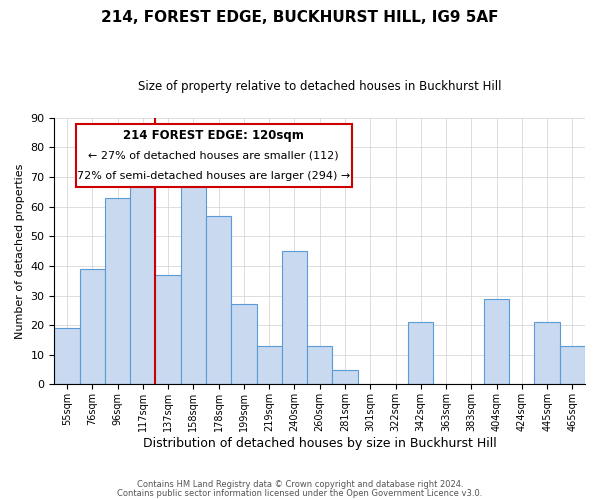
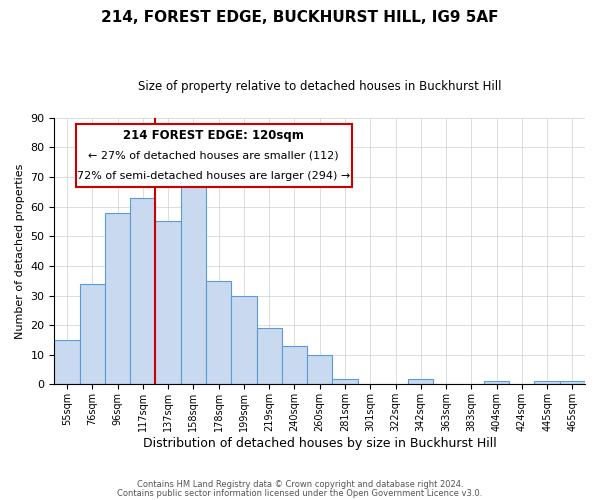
55sqm: 19 -> 15
76sqm: 39 -> 34
96sqm: 63 -> 58
117sqm: 67 -> 63
137sqm: 37 -> 55
178sqm: 57 -> 35
199sqm: 27 -> 30
219sqm: 13 -> 19
240sqm: 45 -> 13
260sqm: 13 -> 10
281sqm: 5 -> 2
342sqm: 21 -> 2
404sqm: 29 -> 1
445sqm: 21 -> 1
465sqm: 13 -> 1
